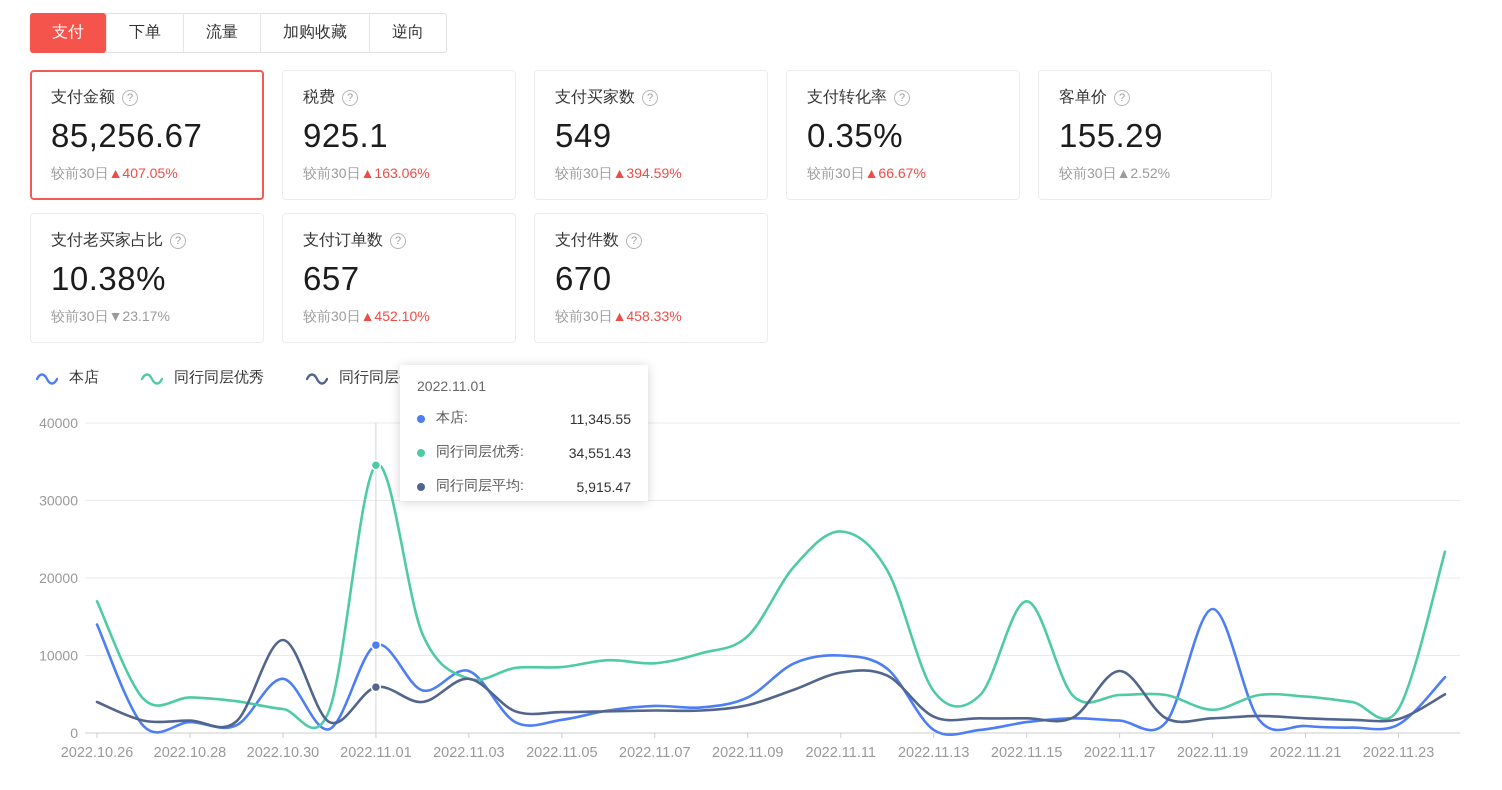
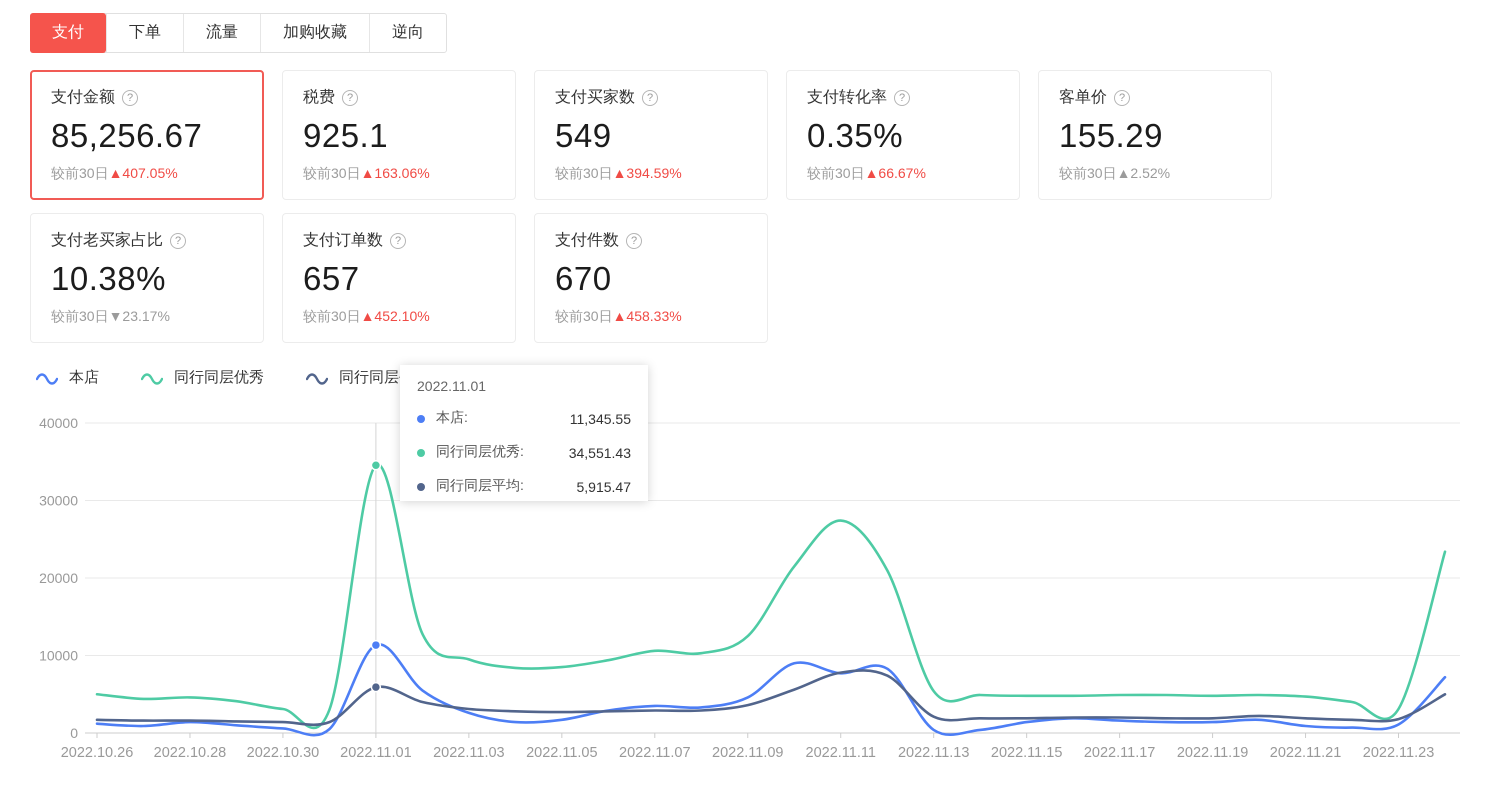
本店/2022.10.26: 14000 -> 1000
同行同层优秀/2022.10.26: 17000 -> 5000
同行同层平均/2022.10.26: 4000 -> 2000
本店/2022.10.30: 7000 -> 1000
同行同层平均/2022.10.30: 12000 -> 1000
本店/2022.11.03: 8000 -> 3000
同行同层优秀/2022.11.03: 7000 -> 10000
同行同层平均/2022.11.03: 7000 -> 3000
同行同层优秀/2022.11.07: 9000 -> 11000
本店/2022.11.11: 10000 -> 8000
同行同层优秀/2022.11.11: 26000 -> 27000
同行同层优秀/2022.11.15: 17000 -> 5000
同行同层平均/2022.11.17: 8000 -> 2000
本店/2022.11.19: 16000 -> 1000
同行同层优秀/2022.11.19: 3000 -> 5000
